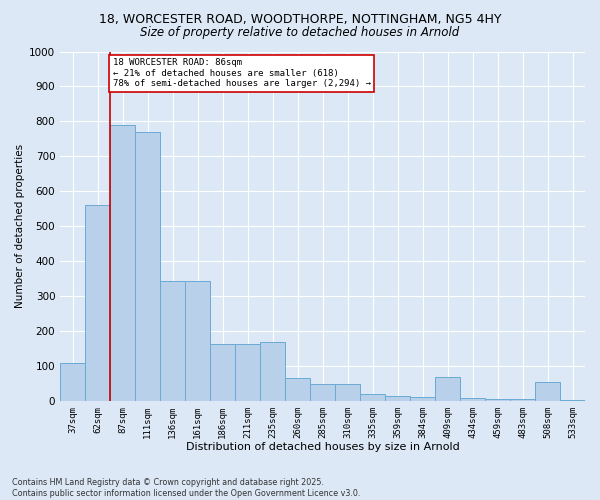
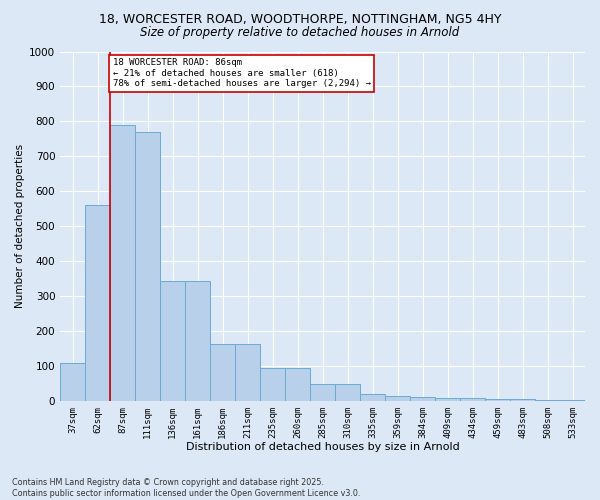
235sqm: 170 -> 95
260sqm: 65 -> 95
409sqm: 70 -> 10
508sqm: 55 -> 3
